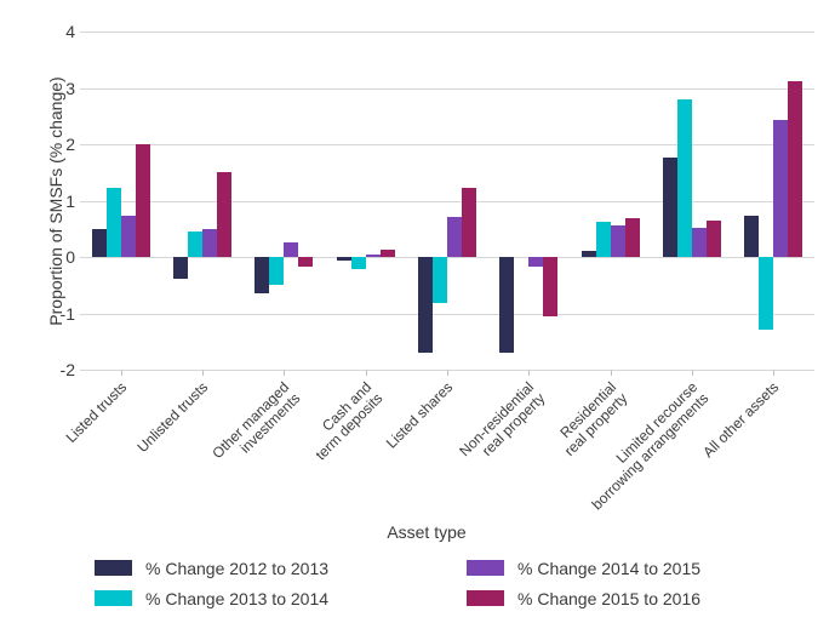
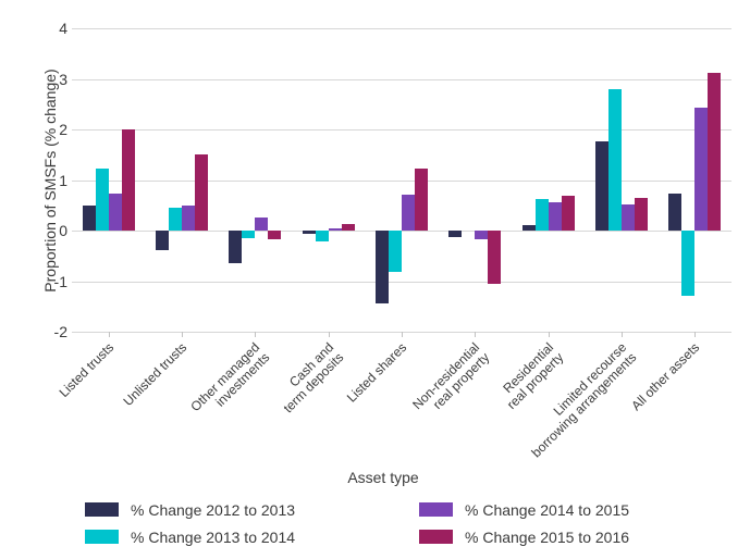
% Change 2013 to 2014/Other managed investments: -0.5 -> -0.1
% Change 2012 to 2013/Listed shares: -1.7 -> -1.4
% Change 2012 to 2013/Non-residential real property: -1.7 -> -0.1
